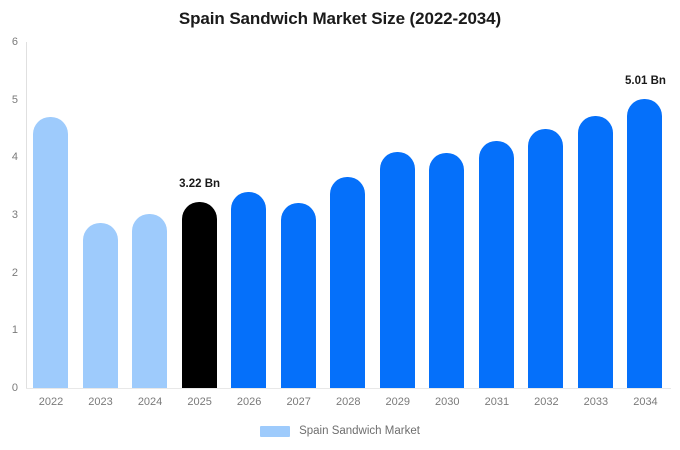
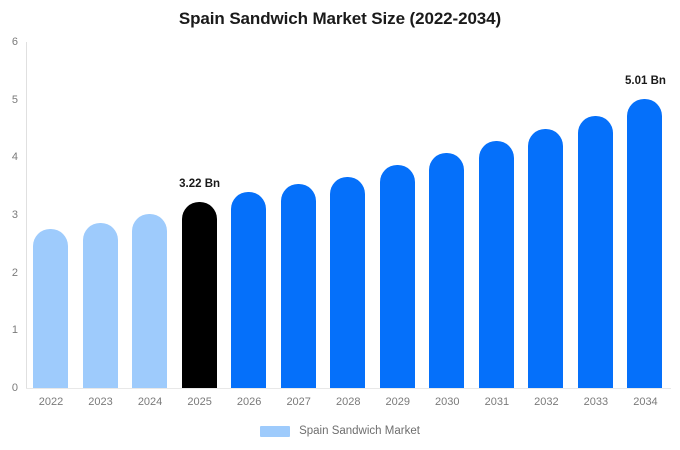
2022: 4.7 -> 2.8
2027: 3.2 -> 3.5
2029: 4.1 -> 3.9
